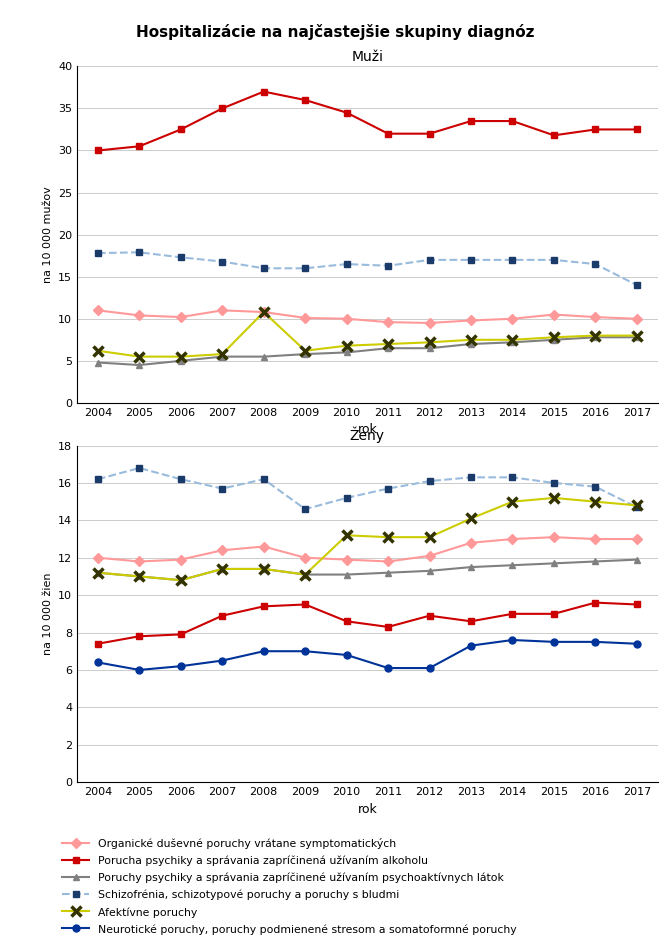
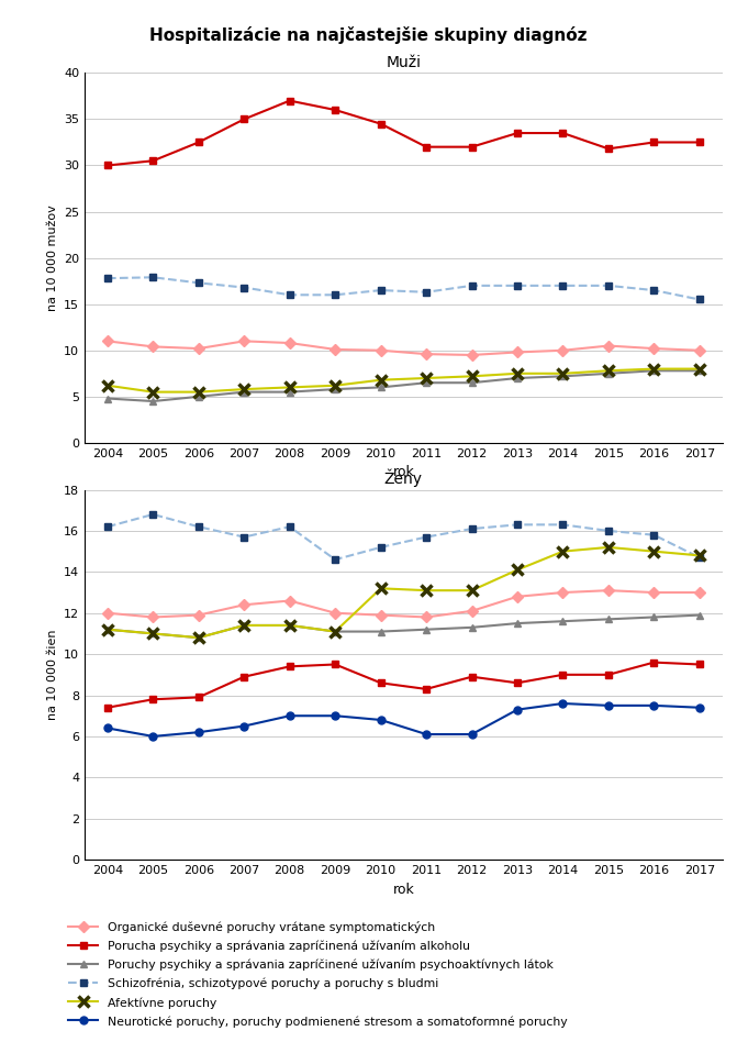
Muži/Afektívne poruchy/2008: 10.8 -> 6.0
Muži/Schizofrénia, schizotypové poruchy a poruchy s bludmi/2017: 14.0 -> 15.5
